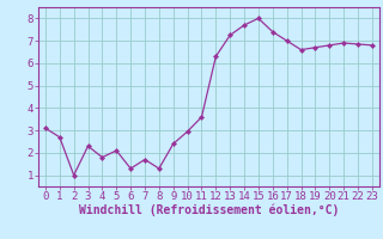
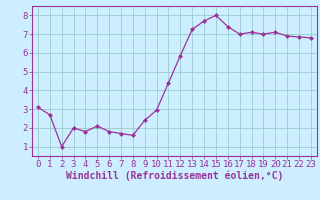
3: 2.3 -> 2.0
6: 1.3 -> 1.8
8: 1.3 -> 1.6
11: 3.6 -> 4.4
12: 6.3 -> 5.8
18: 6.6 -> 7.1
19: 6.7 -> 7.0
20: 6.8 -> 7.1
